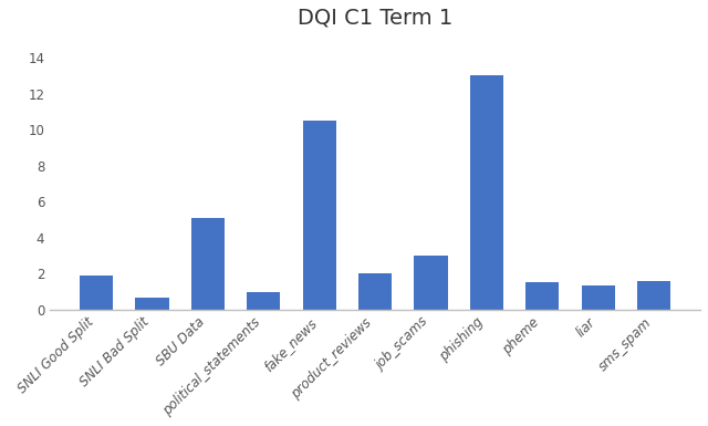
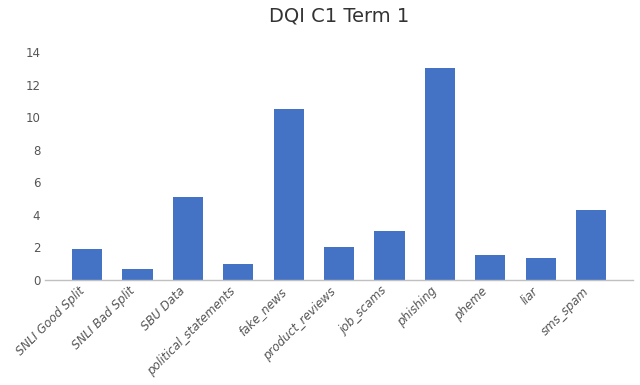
sms_spam: 1.6 -> 4.3
